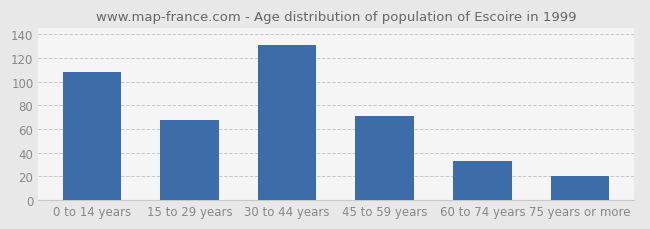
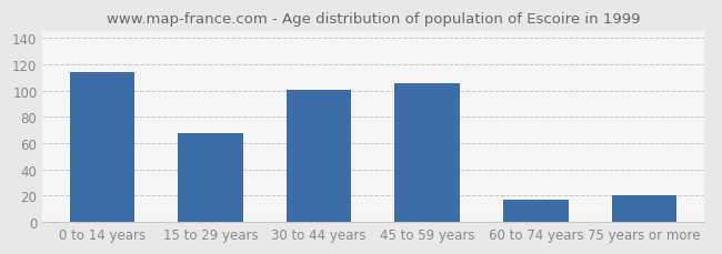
0 to 14 years: 108 -> 114
30 to 44 years: 131 -> 101
45 to 59 years: 71 -> 106
60 to 74 years: 33 -> 17
